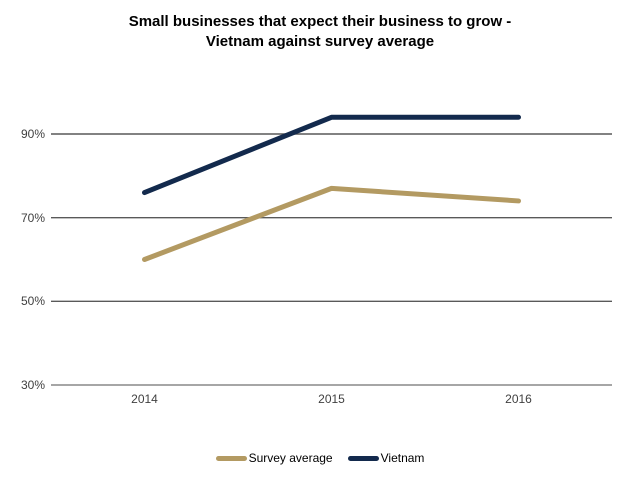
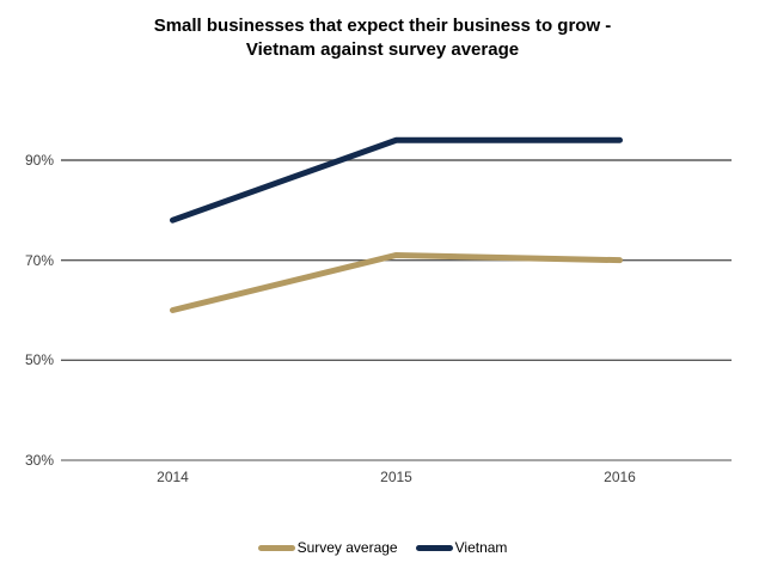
Vietnam/2014: 76% -> 78%
Survey average/2015: 77% -> 71%
Survey average/2016: 74% -> 70%
